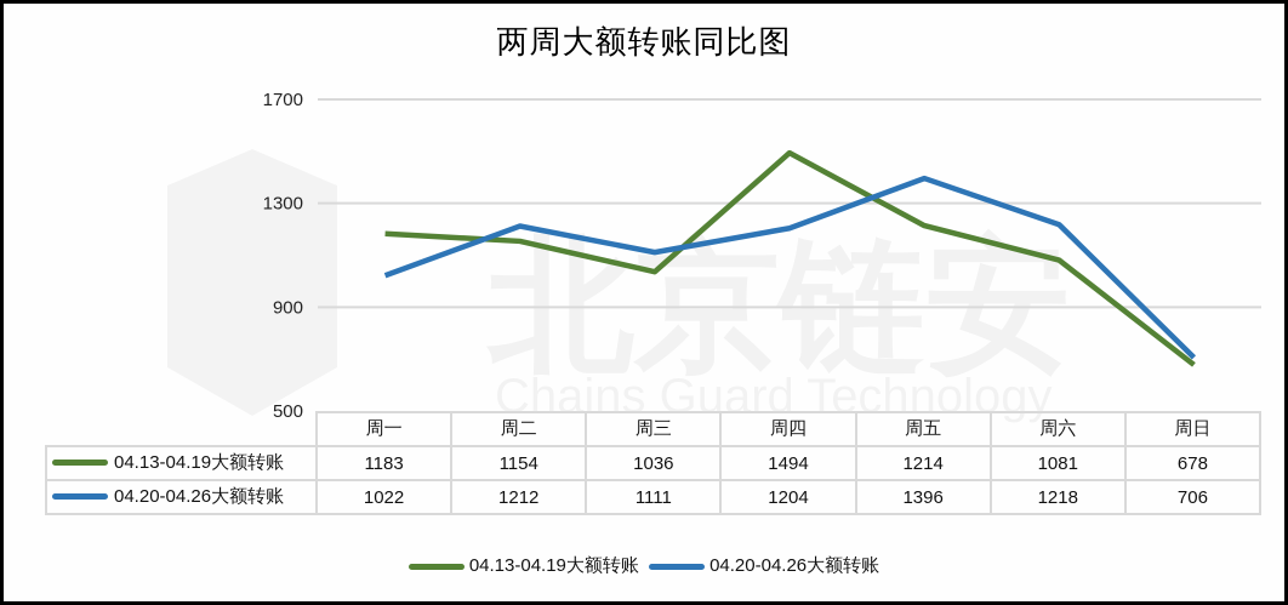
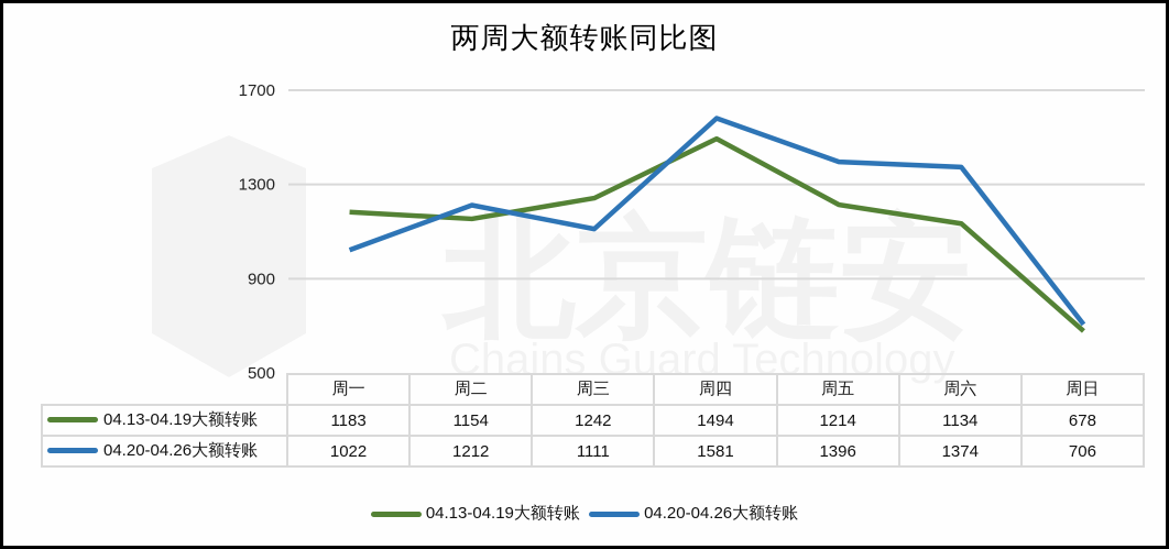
04.13-04.19大额转账/周三: 1036 -> 1242
04.20-04.26大额转账/周四: 1204 -> 1581
04.13-04.19大额转账/周六: 1081 -> 1134
04.20-04.26大额转账/周六: 1218 -> 1374
